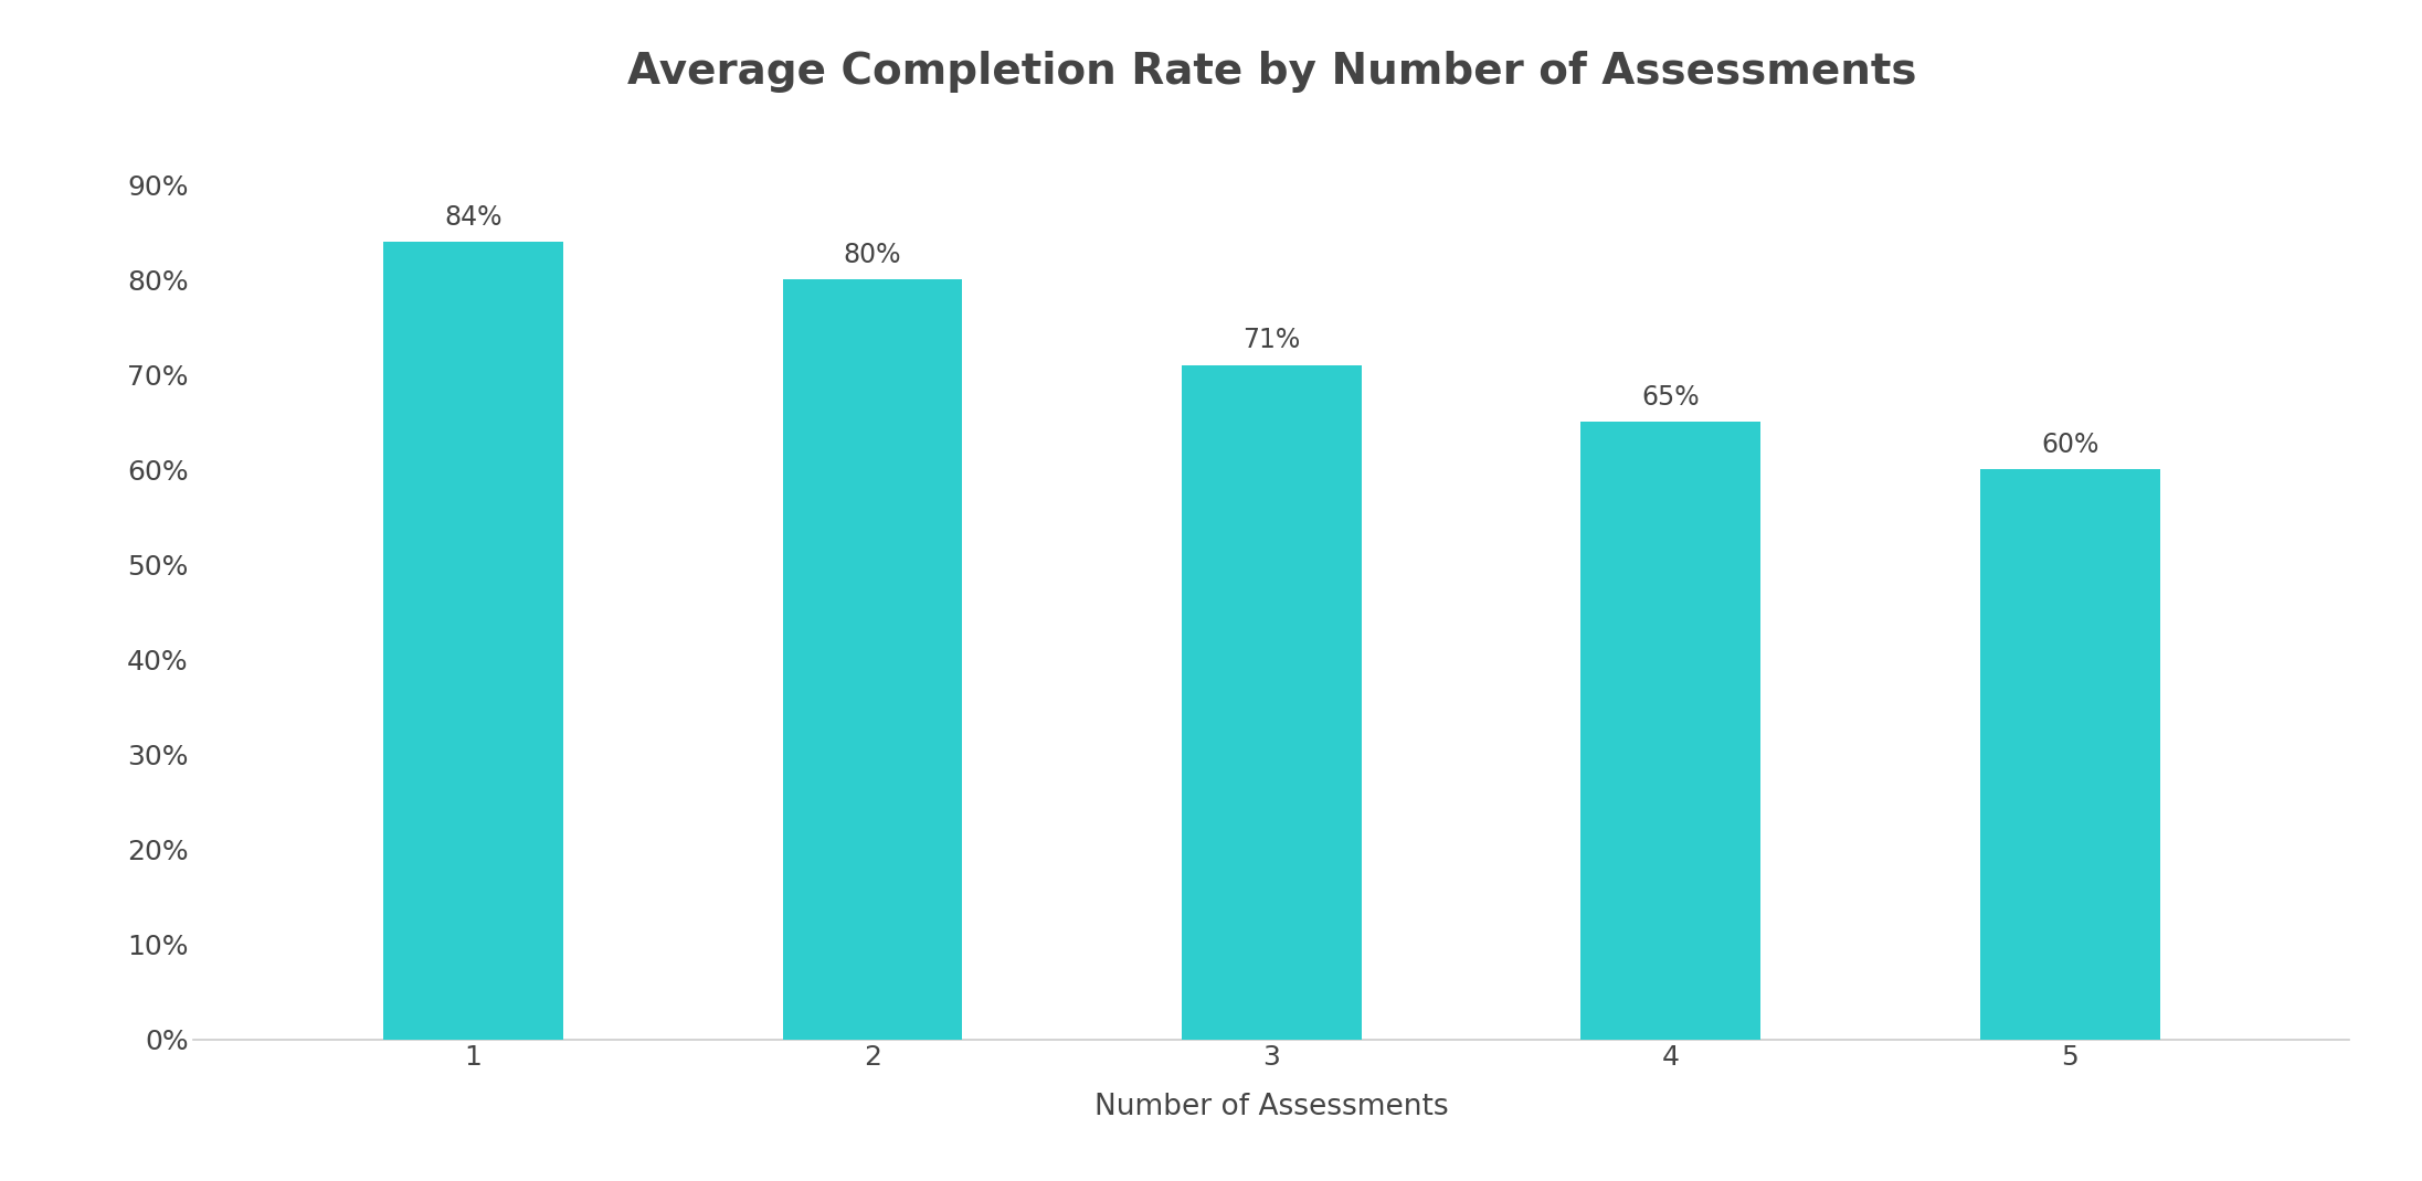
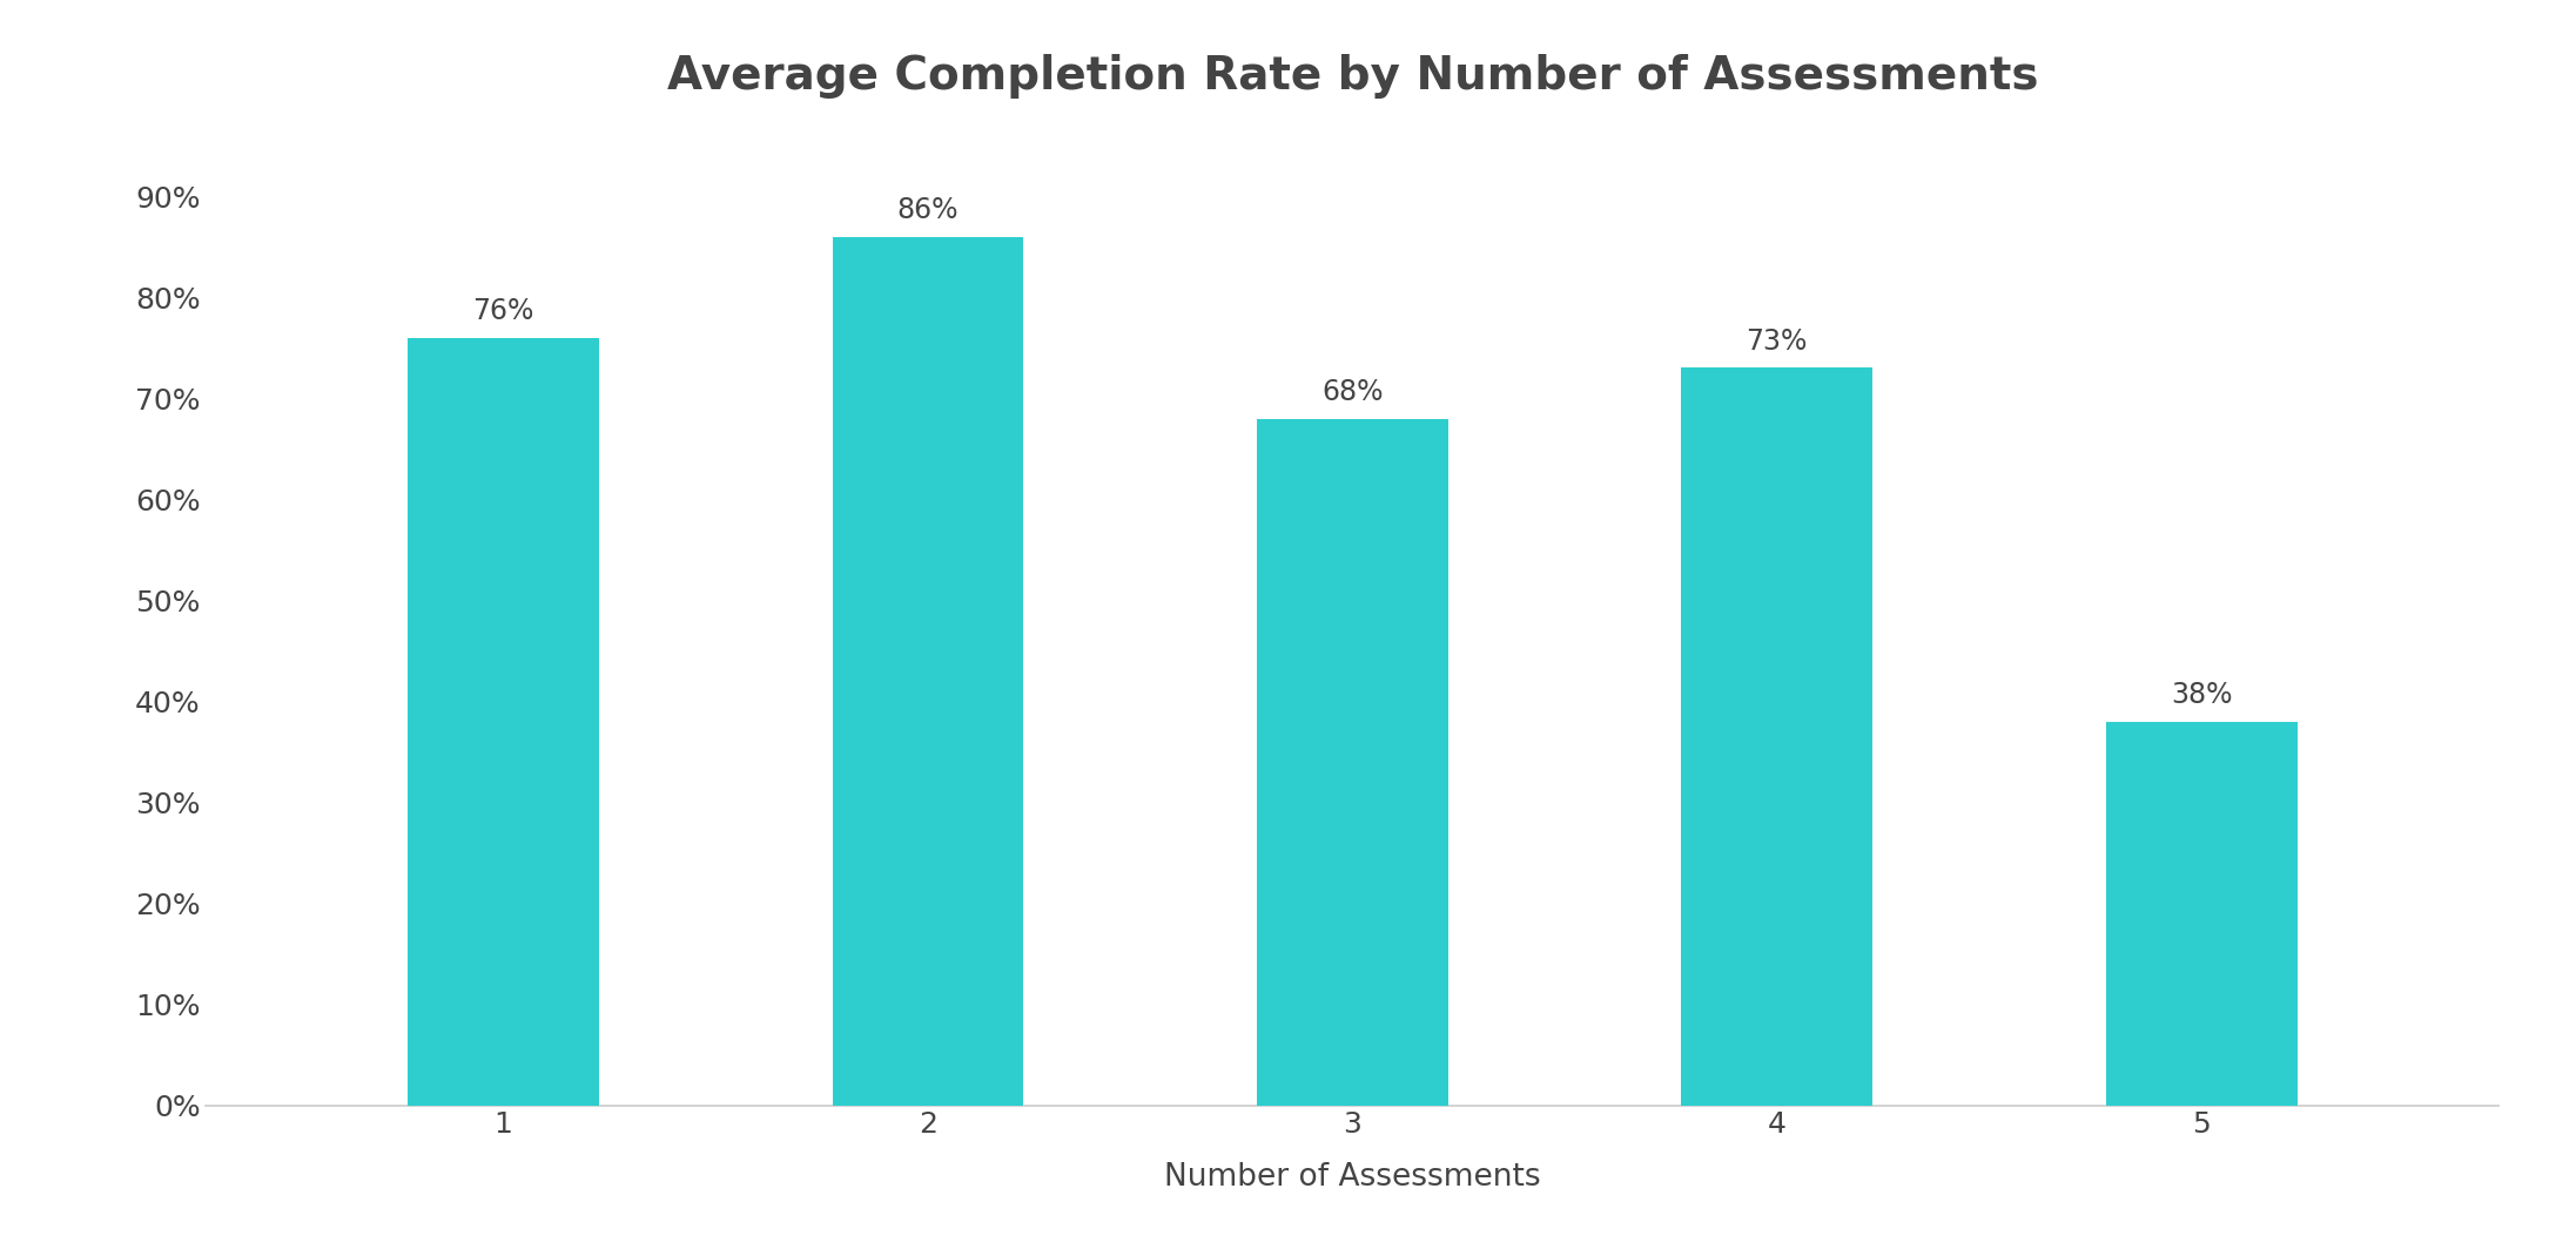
1: 84% -> 76%
2: 80% -> 86%
3: 71% -> 68%
4: 65% -> 73%
5: 60% -> 38%
